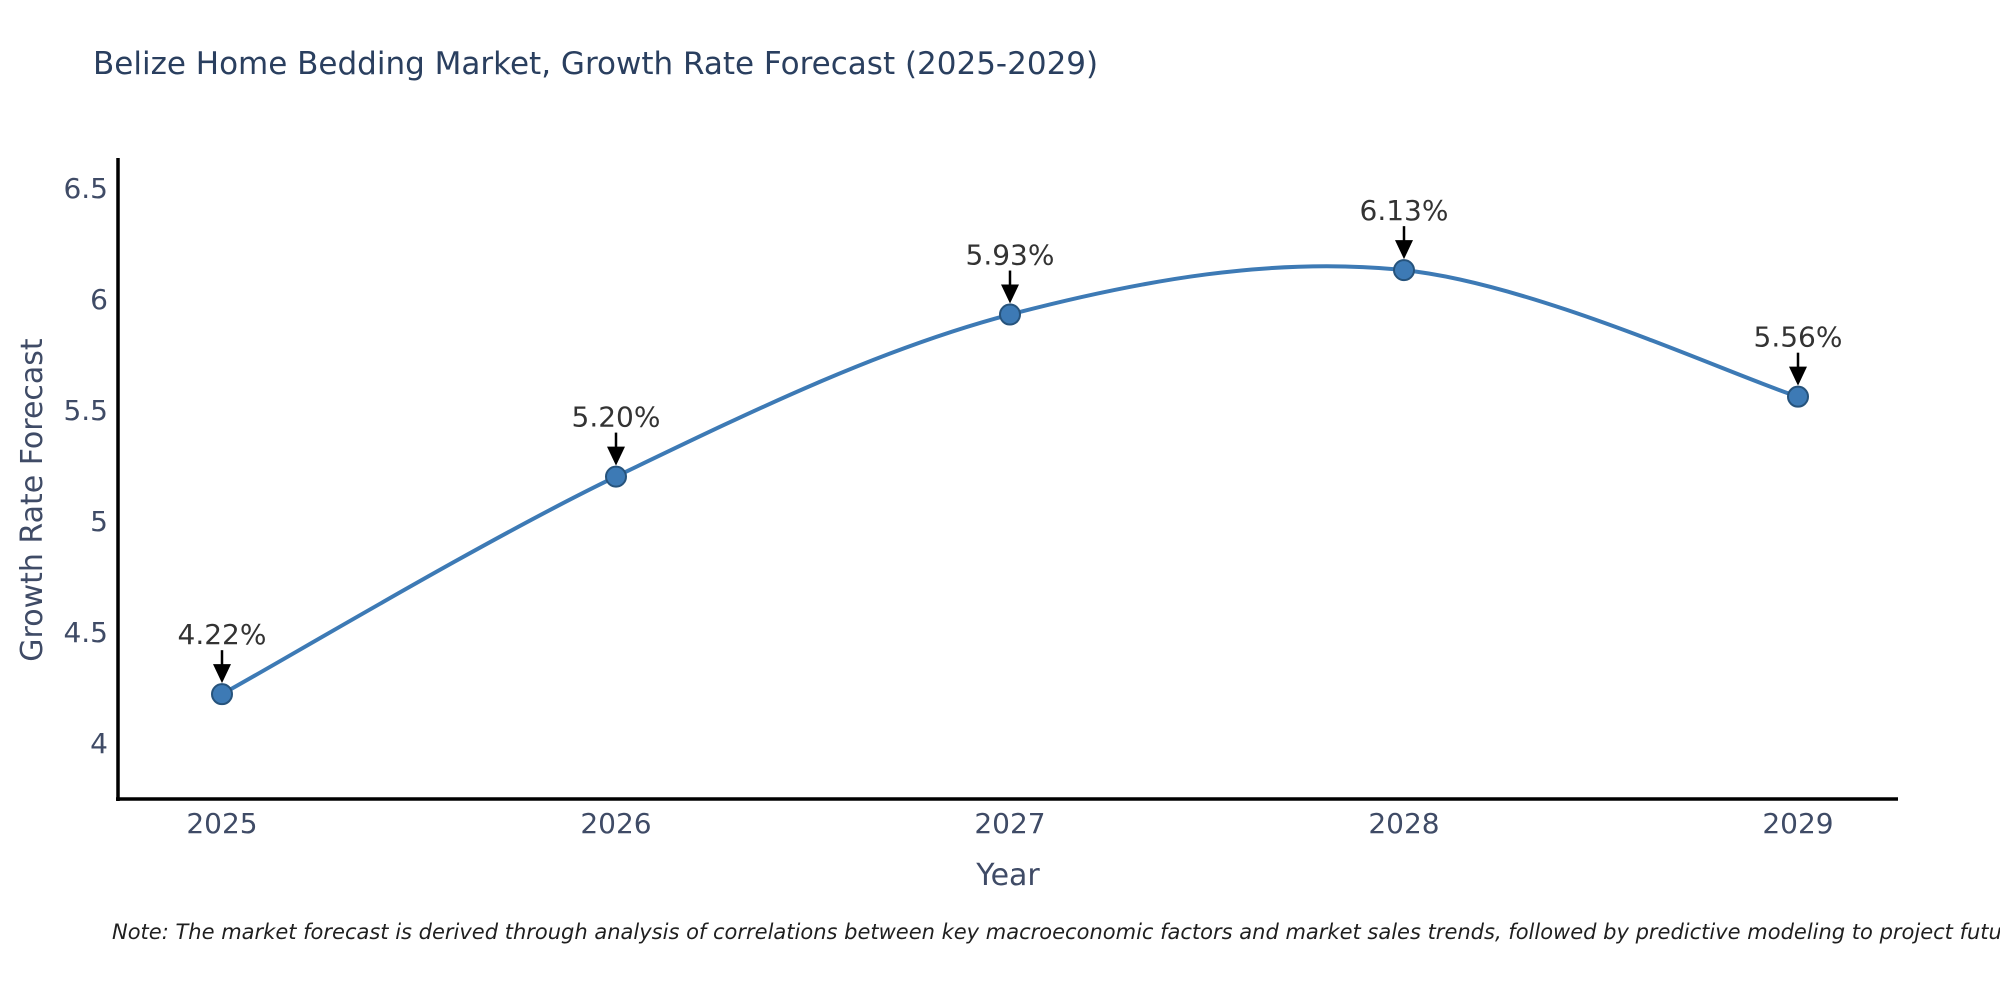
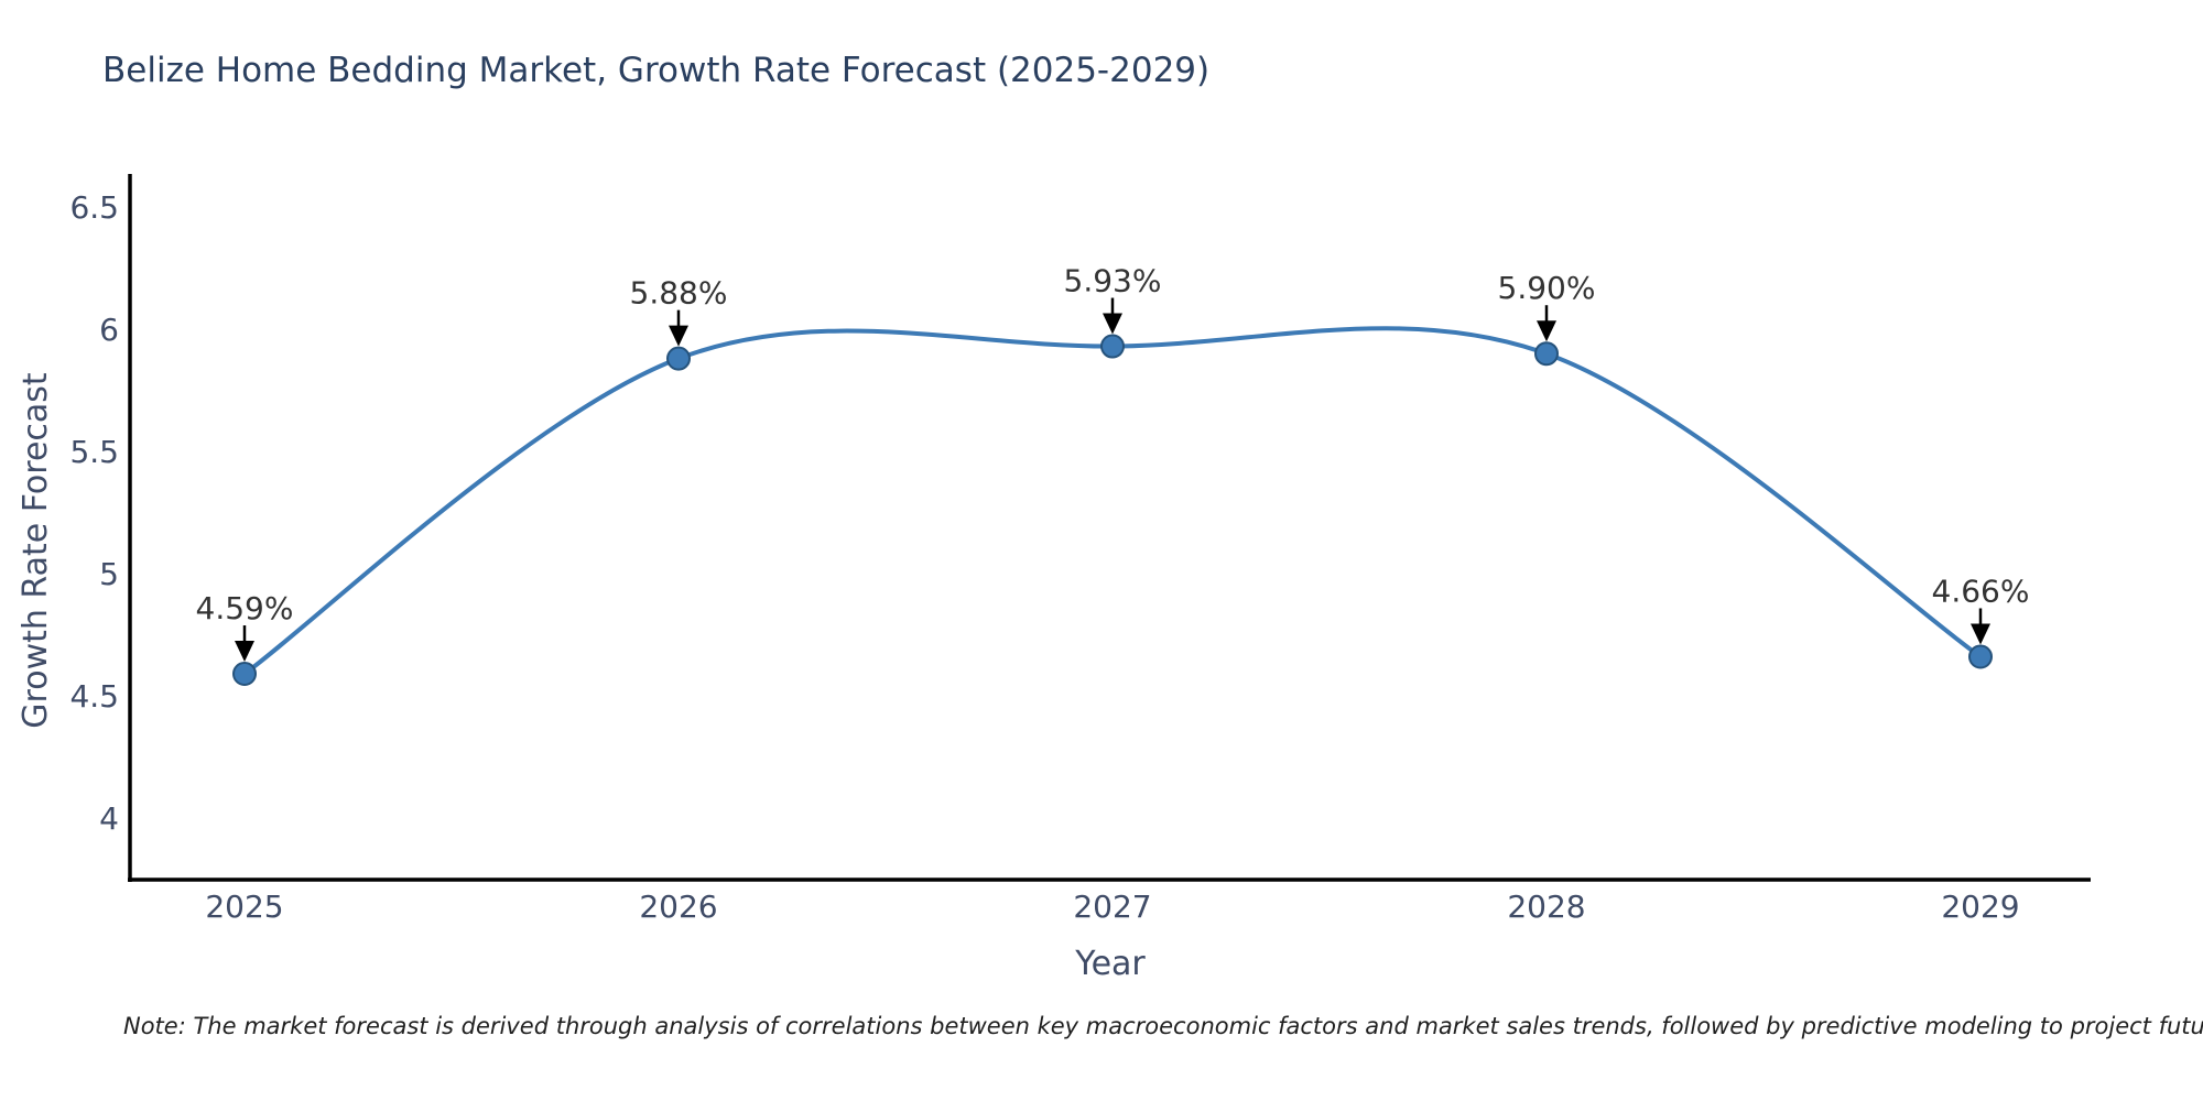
2025: 4.22% -> 4.59%
2026: 5.20% -> 5.88%
2028: 6.13% -> 5.90%
2029: 5.56% -> 4.66%
